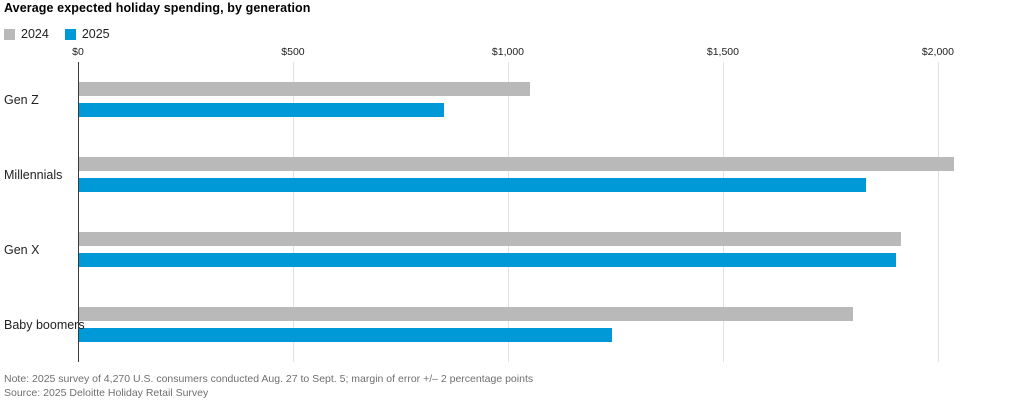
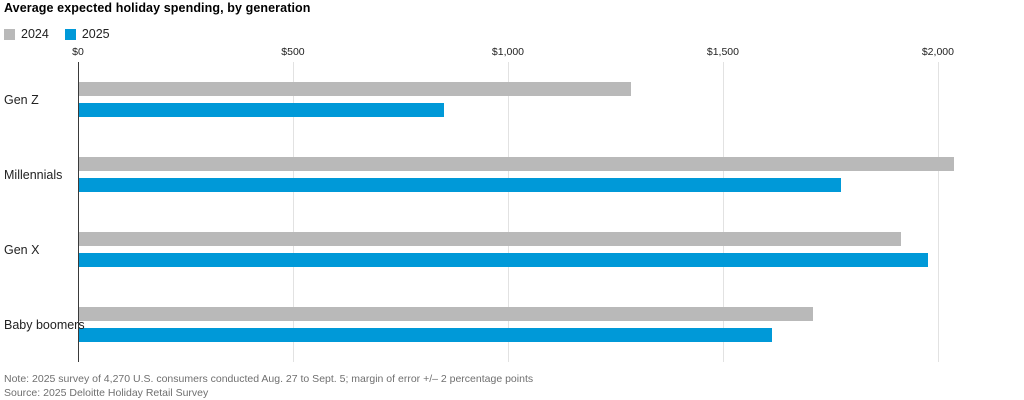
2024/Gen Z: $1050 -> $1280
2025/Millennials: $1830 -> $1770
2025/Gen X: $1900 -> $1980
2024/Baby boomers: $1800 -> $1710
2025/Baby boomers: $1240 -> $1610
